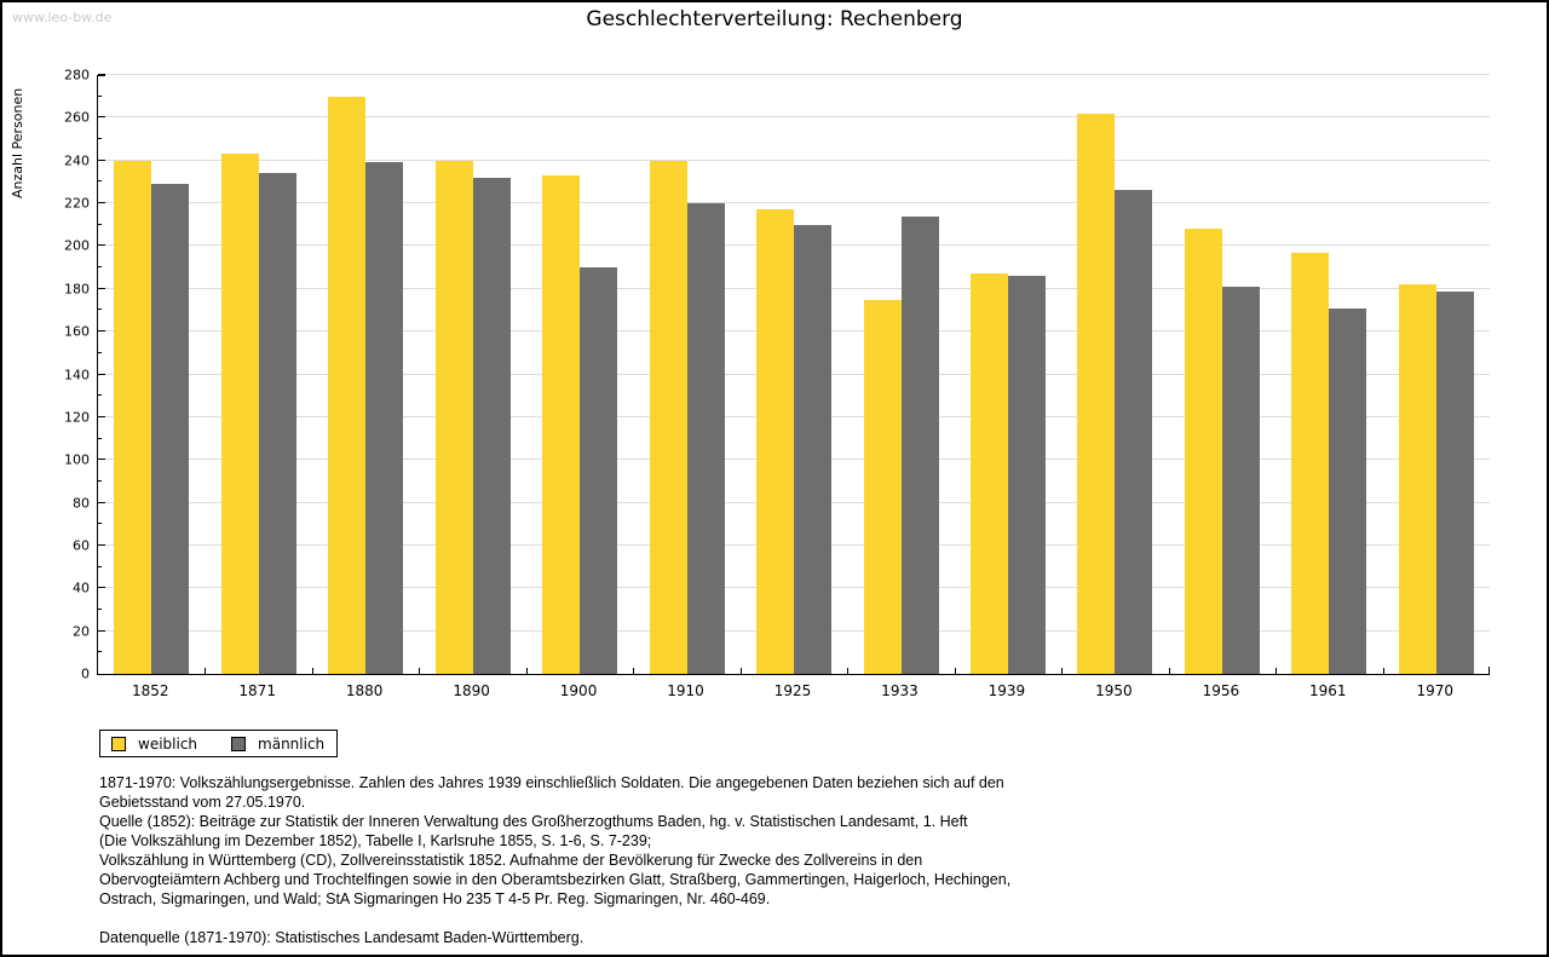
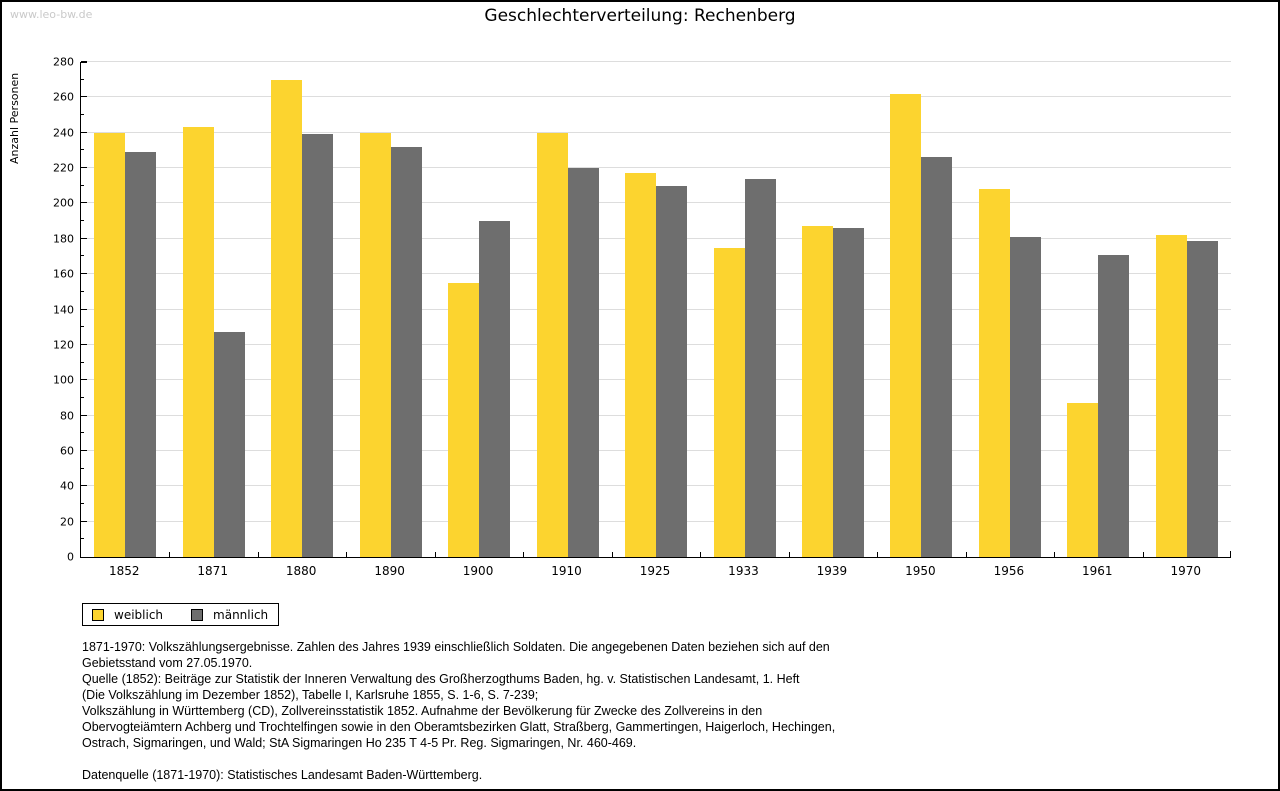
männlich/1871: 234 -> 127
weiblich/1900: 233 -> 155
weiblich/1961: 197 -> 87
